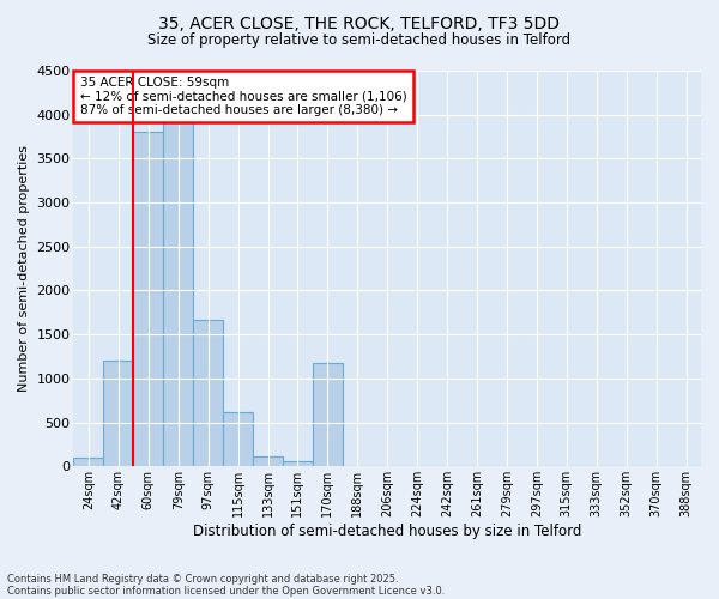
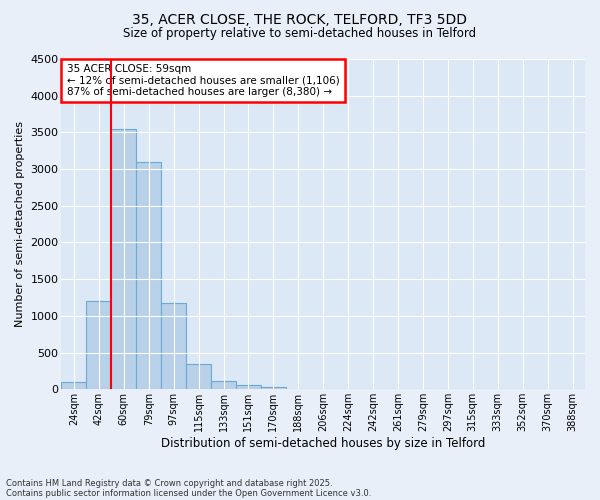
60sqm: 3800 -> 3550
79sqm: 3940 -> 3100
97sqm: 1660 -> 1180
115sqm: 620 -> 340
170sqm: 1180 -> 30
